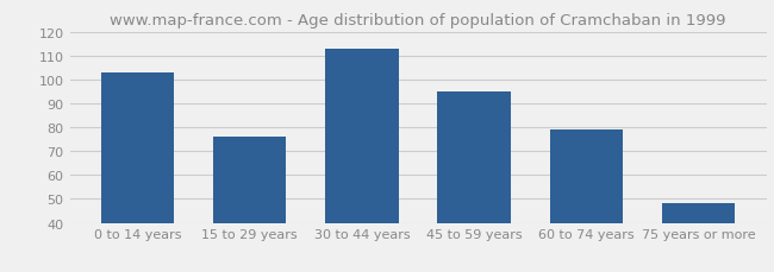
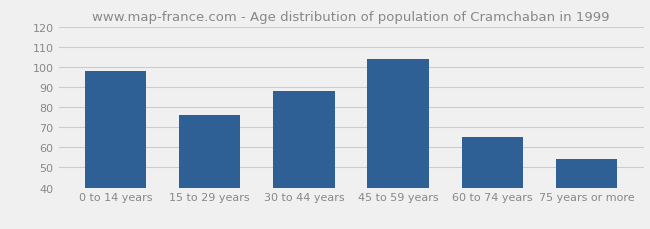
0 to 14 years: 103 -> 98
30 to 44 years: 113 -> 88
45 to 59 years: 95 -> 104
60 to 74 years: 79 -> 65
75 years or more: 48 -> 54
